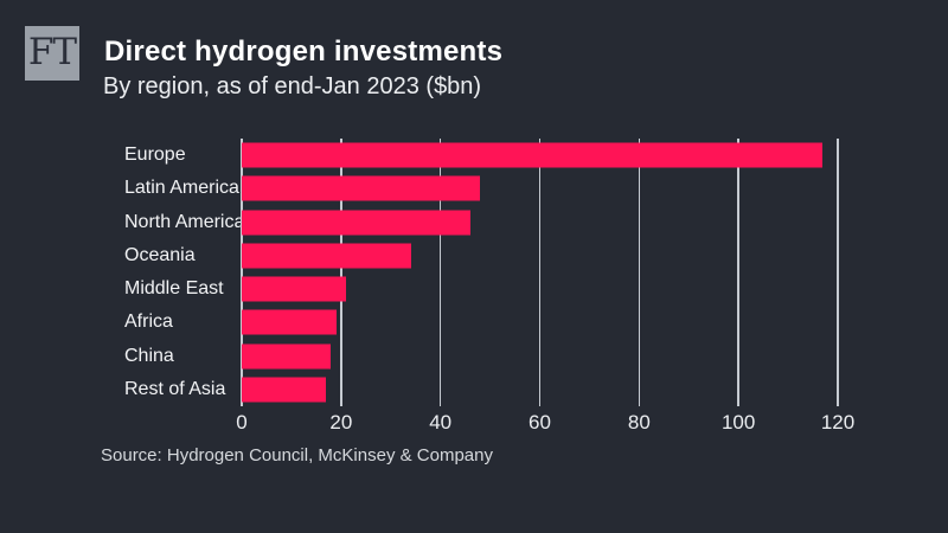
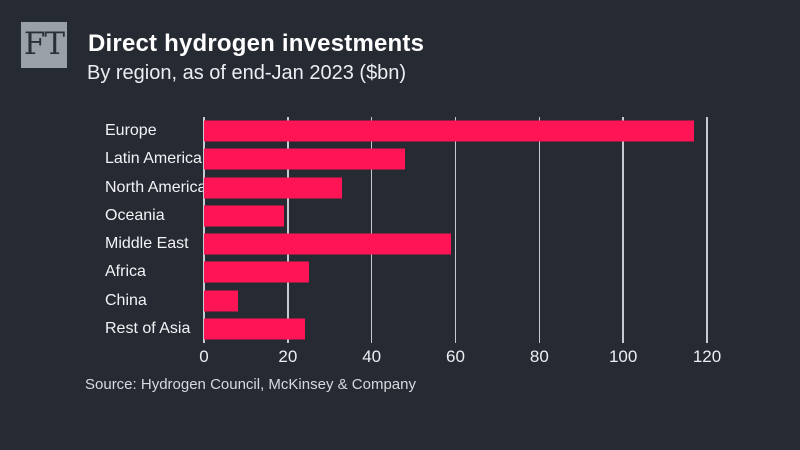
North America: 46 -> 33
Oceania: 34 -> 19
Middle East: 21 -> 59
Africa: 19 -> 25
China: 18 -> 8
Rest of Asia: 17 -> 24
